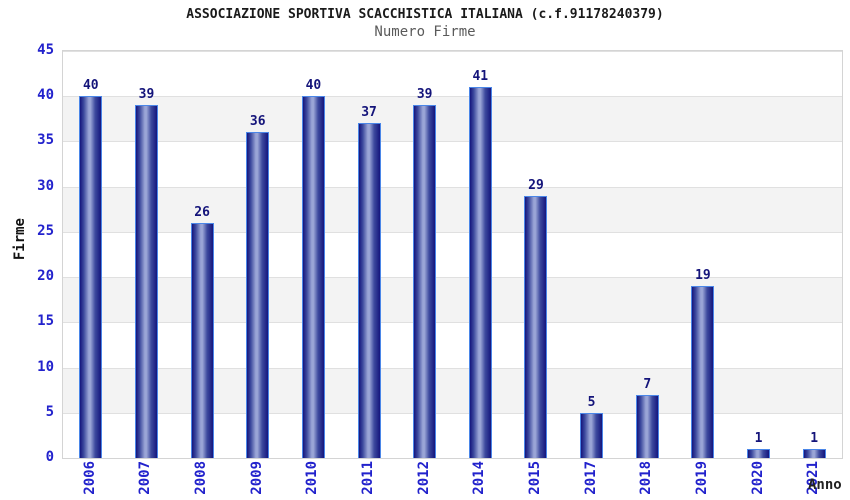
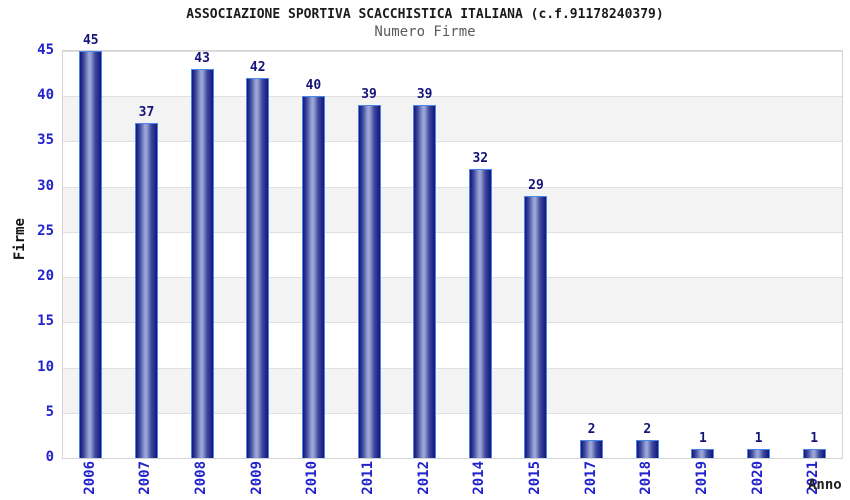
2006: 40 -> 45
2007: 39 -> 37
2008: 26 -> 43
2009: 36 -> 42
2011: 37 -> 39
2014: 41 -> 32
2017: 5 -> 2
2018: 7 -> 2
2019: 19 -> 1
